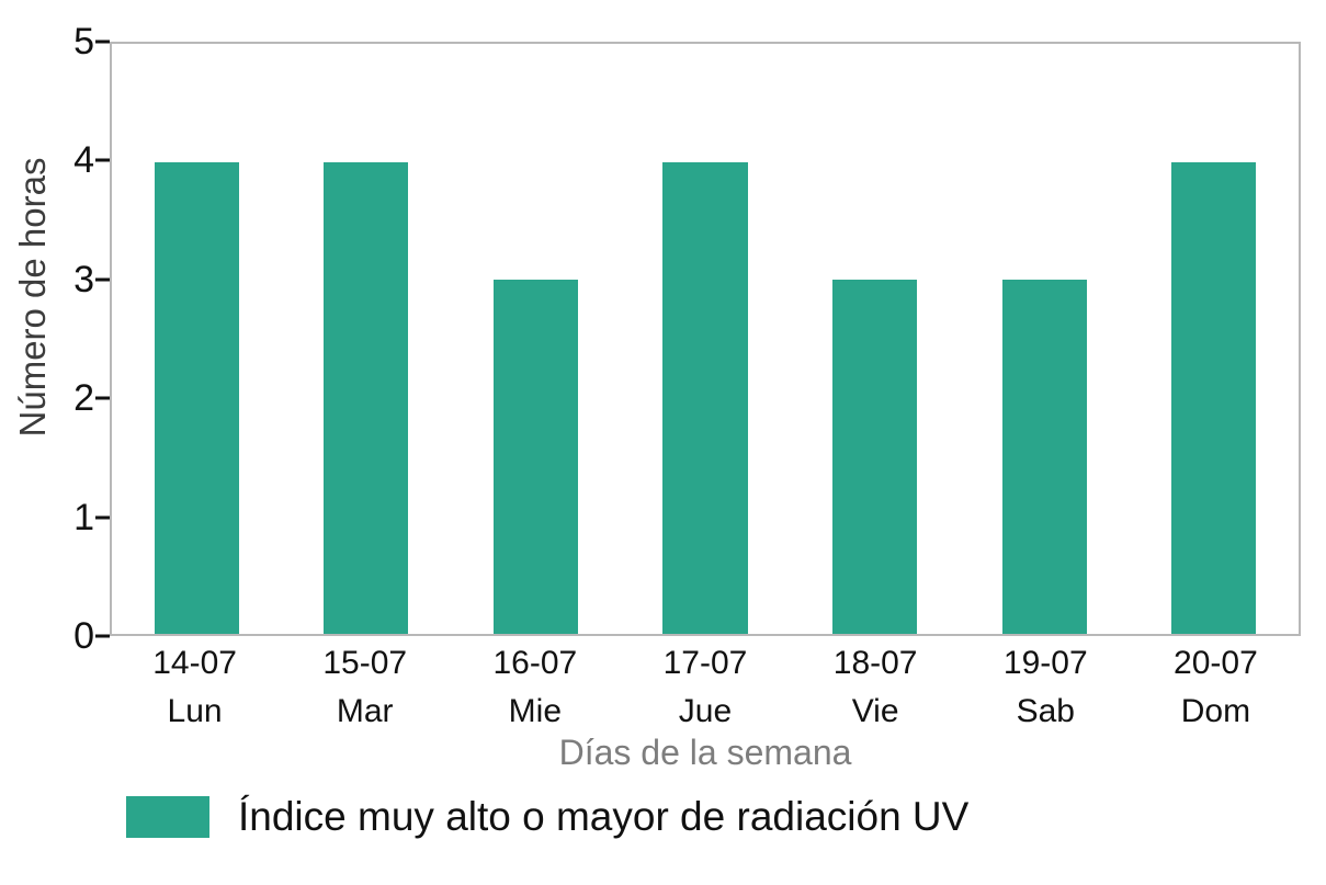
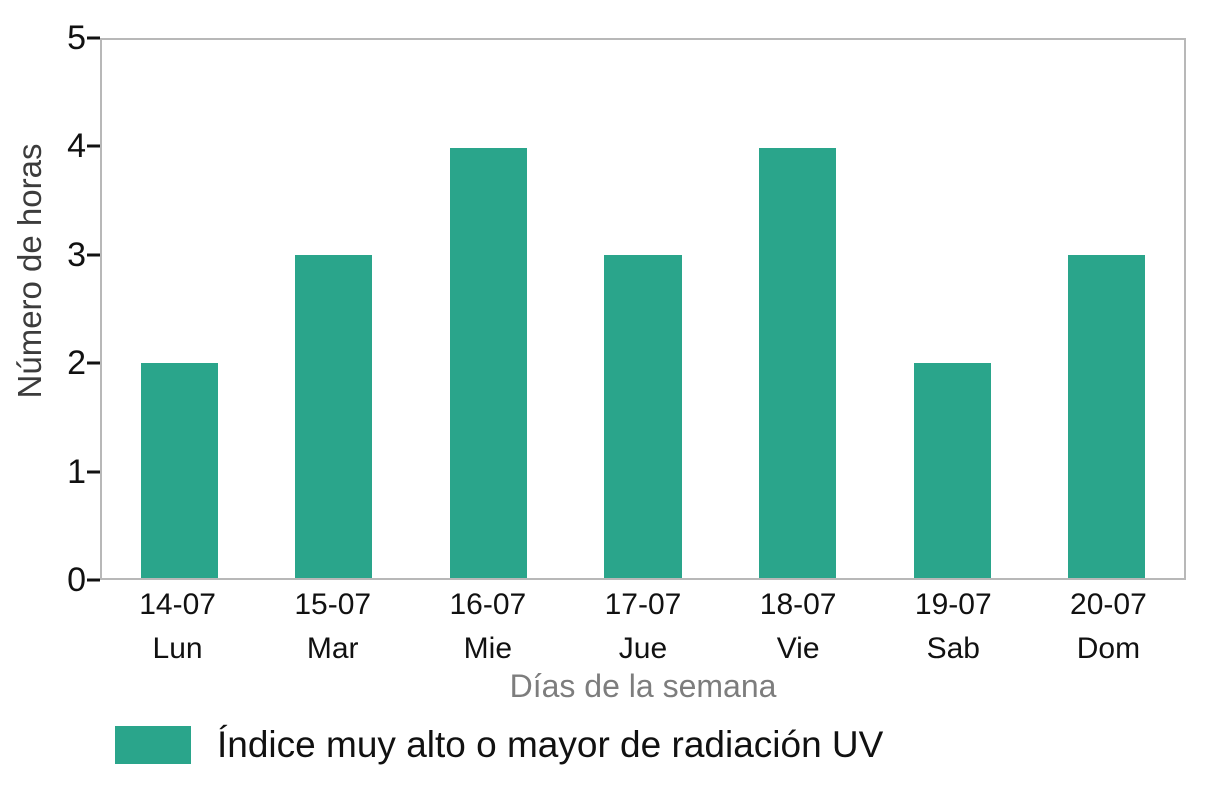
14-07: 4 -> 2
15-07: 4 -> 3
16-07: 3 -> 4
17-07: 4 -> 3
18-07: 3 -> 4
19-07: 3 -> 2
20-07: 4 -> 3
